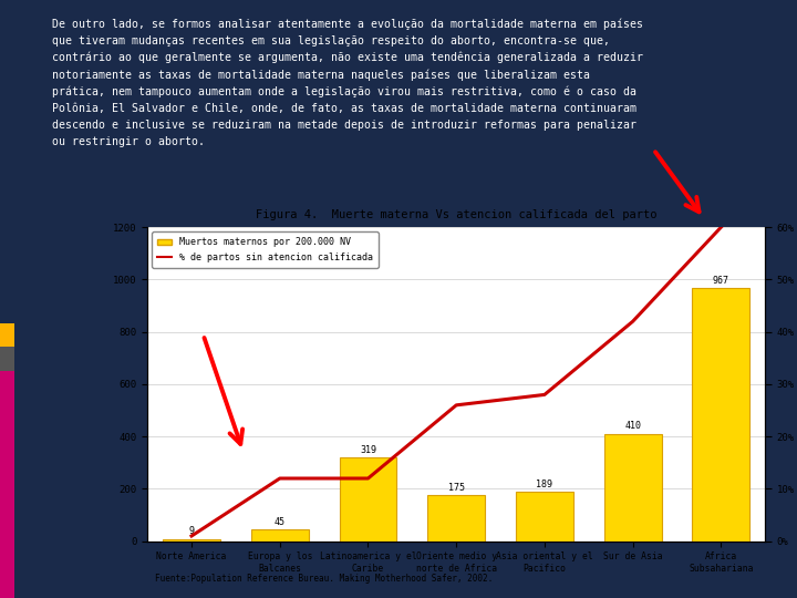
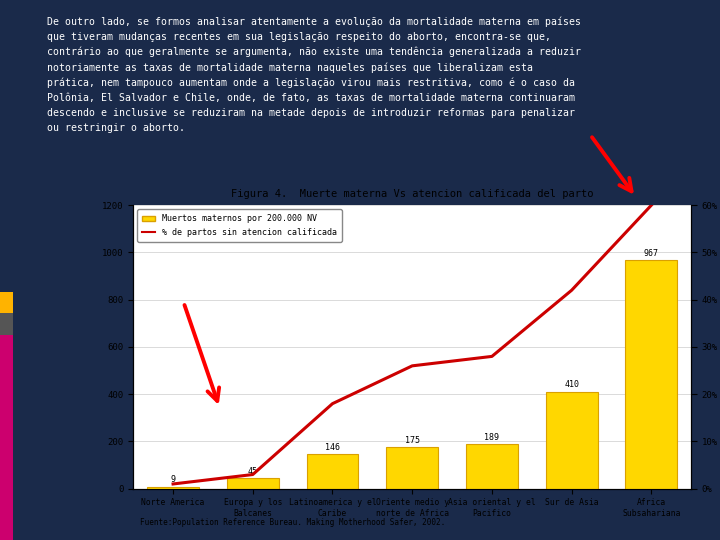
% de partos sin atencion calificada/Europa y los Balcanes: 12% -> 3%
Muertos maternos por 200.000 NV/Latinoamerica y el Caribe: 319 -> 146
% de partos sin atencion calificada/Latinoamerica y el Caribe: 12% -> 18%
